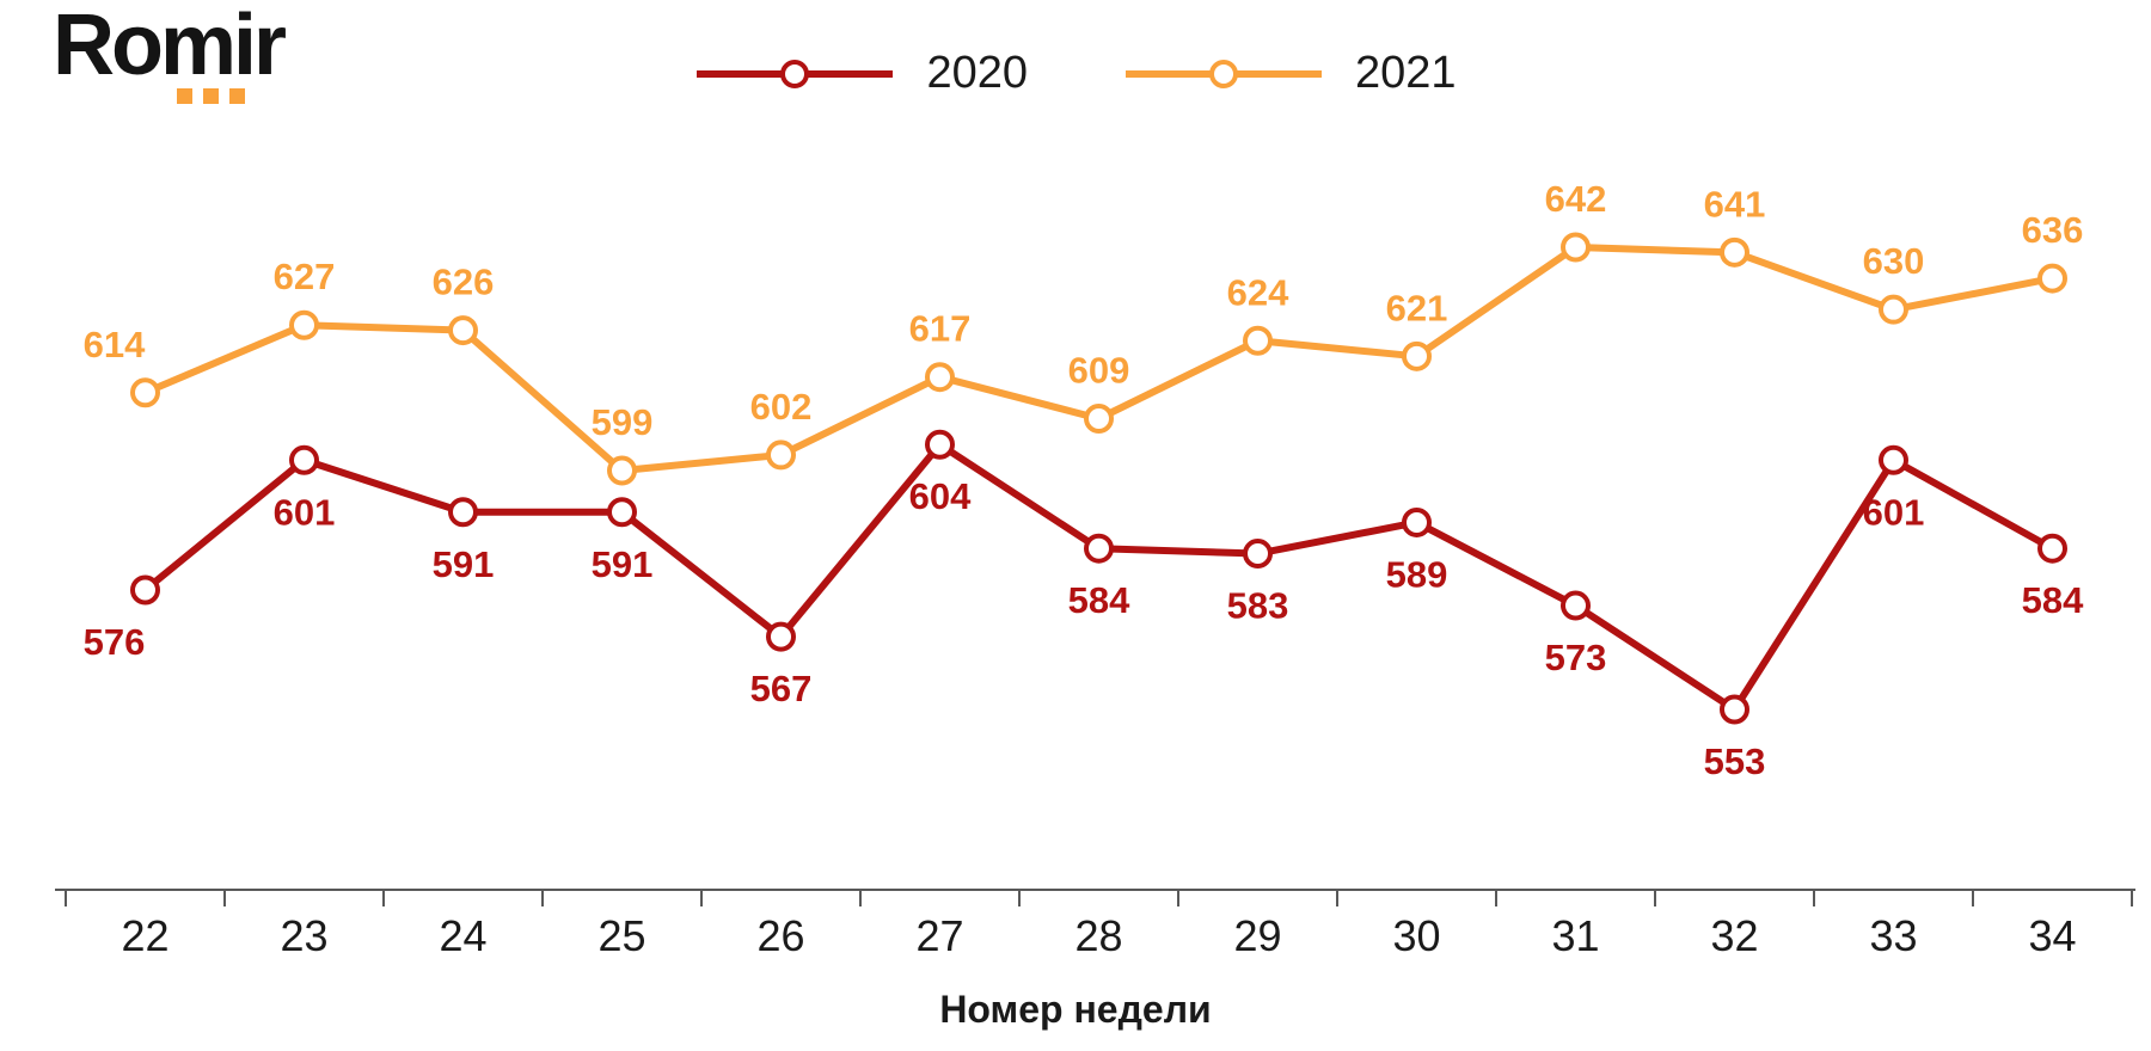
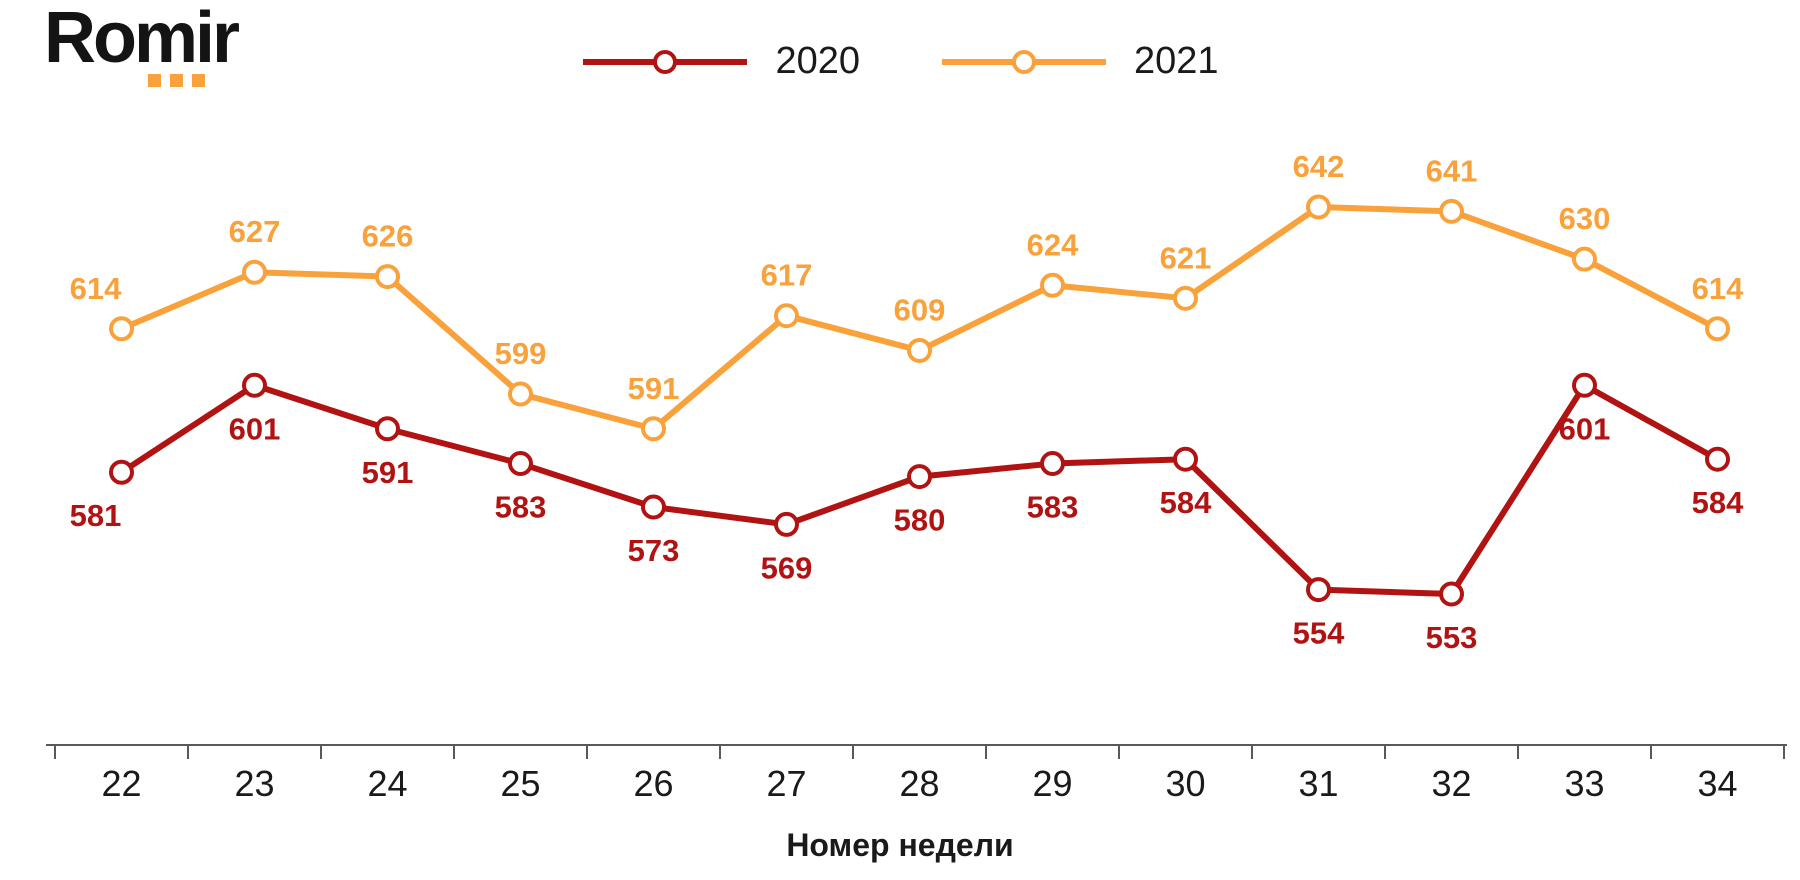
2020/22: 576 -> 581
2020/25: 591 -> 583
2020/26: 567 -> 573
2021/26: 602 -> 591
2020/27: 604 -> 569
2020/28: 584 -> 580
2020/30: 589 -> 584
2020/31: 573 -> 554
2021/34: 636 -> 614
